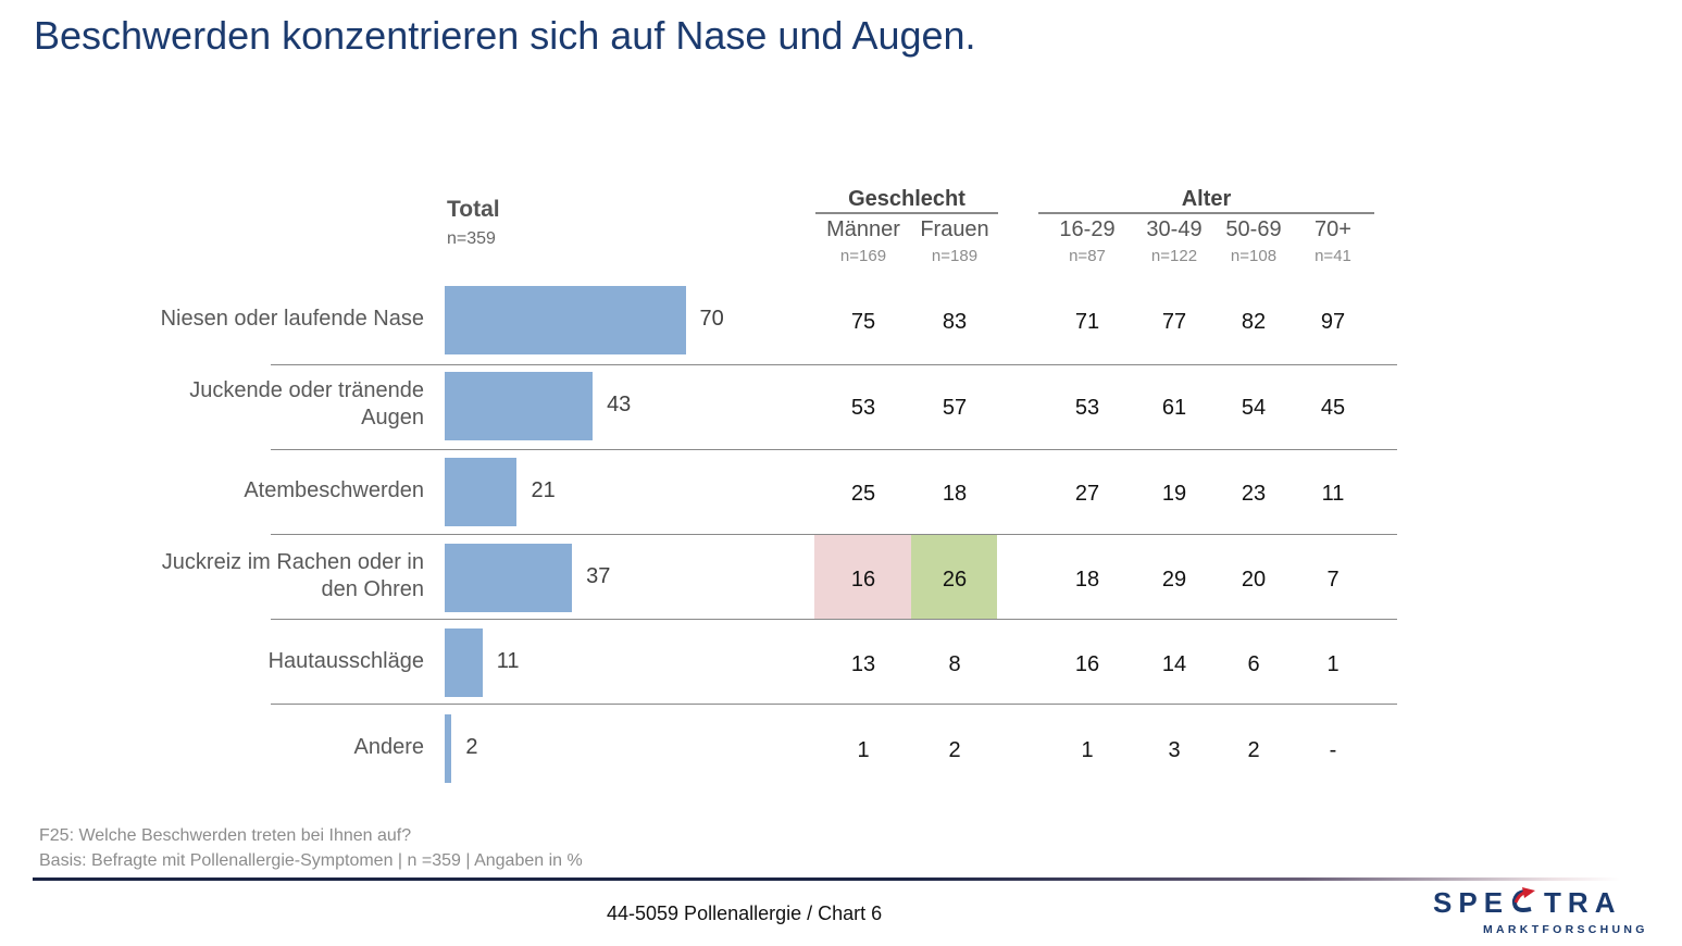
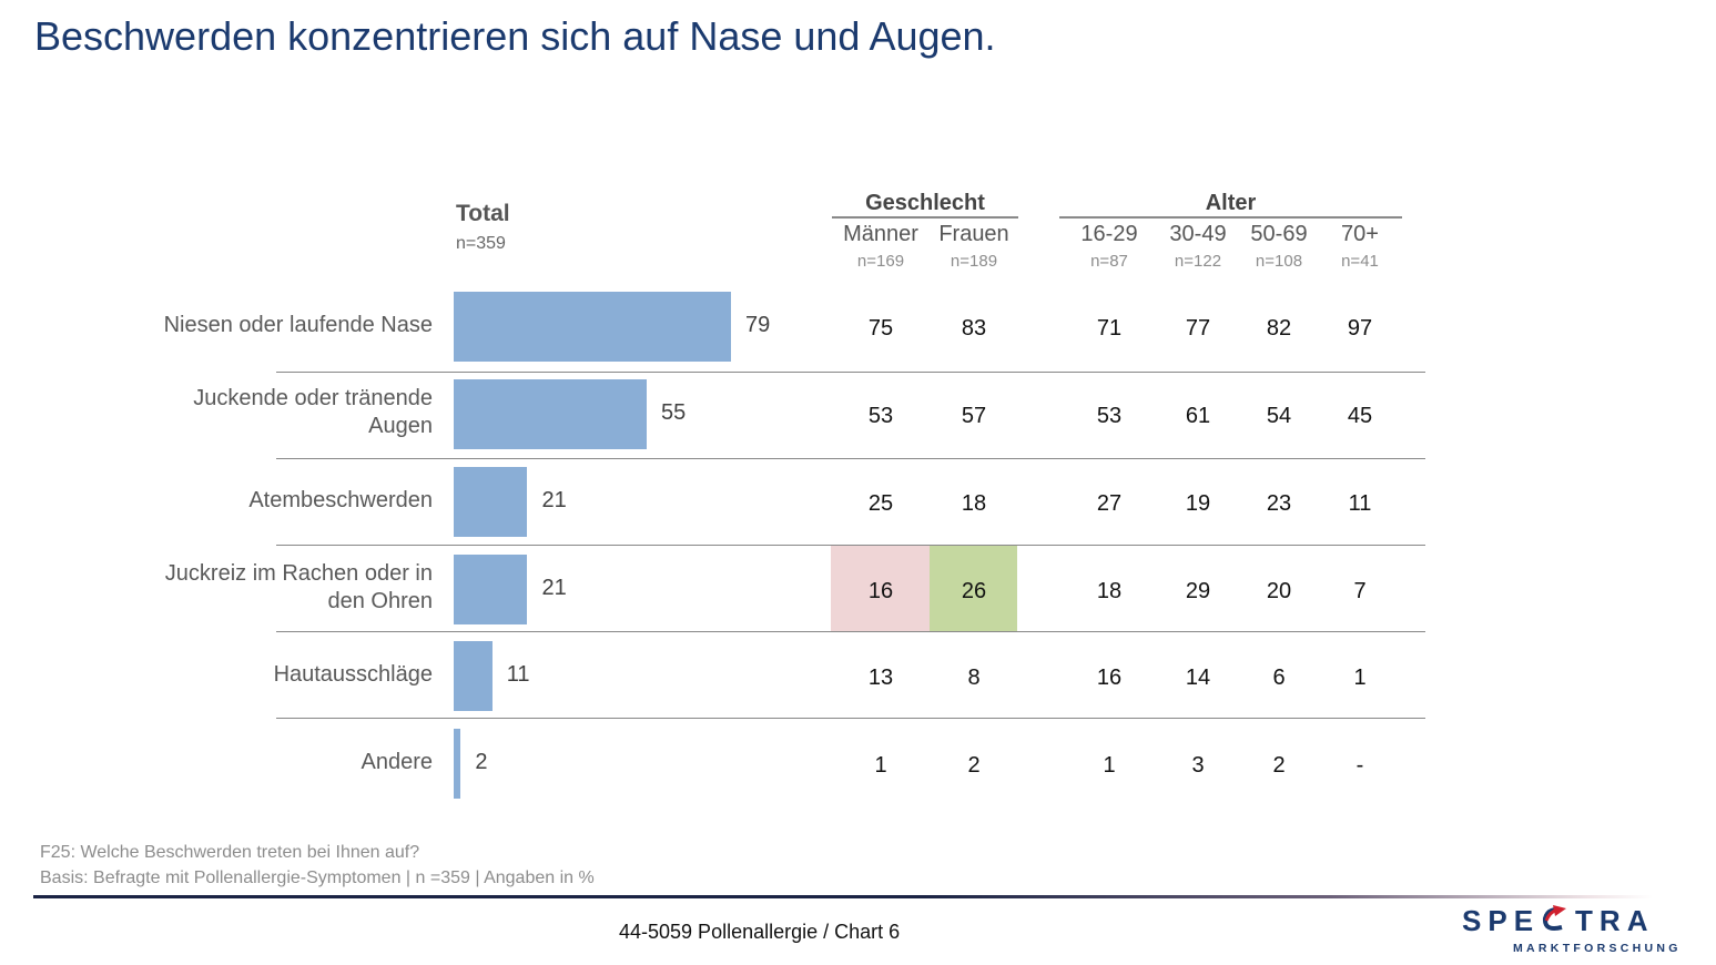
Niesen oder laufende Nase: 70 -> 79
Juckende oder tränende Augen: 43 -> 55
Juckreiz im Rachen oder in den Ohren: 37 -> 21
